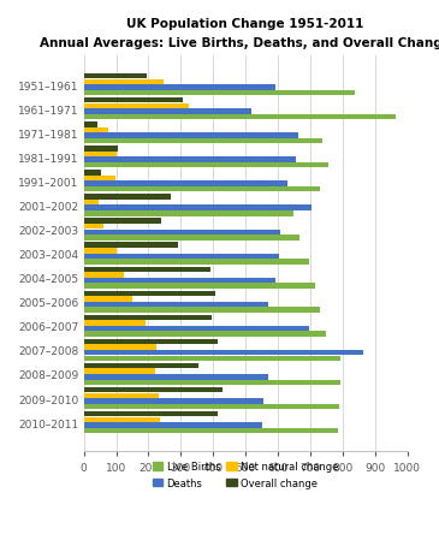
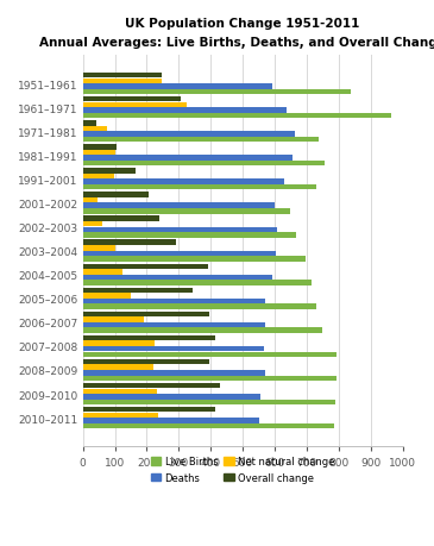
Overall change/1951–1961: 195 -> 248
Deaths/1961–1971: 520 -> 638
Overall change/1991–2001: 55 -> 165
Overall change/2001–2002: 270 -> 206
Deaths/2001–2002: 705 -> 601
Overall change/2005–2006: 405 -> 345
Deaths/2006–2007: 695 -> 572
Deaths/2007–2008: 865 -> 568
Overall change/2008–2009: 355 -> 395
